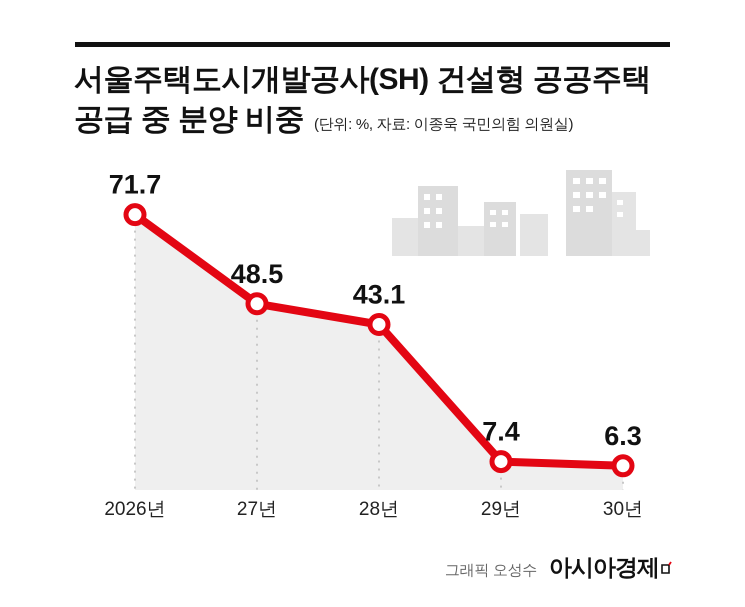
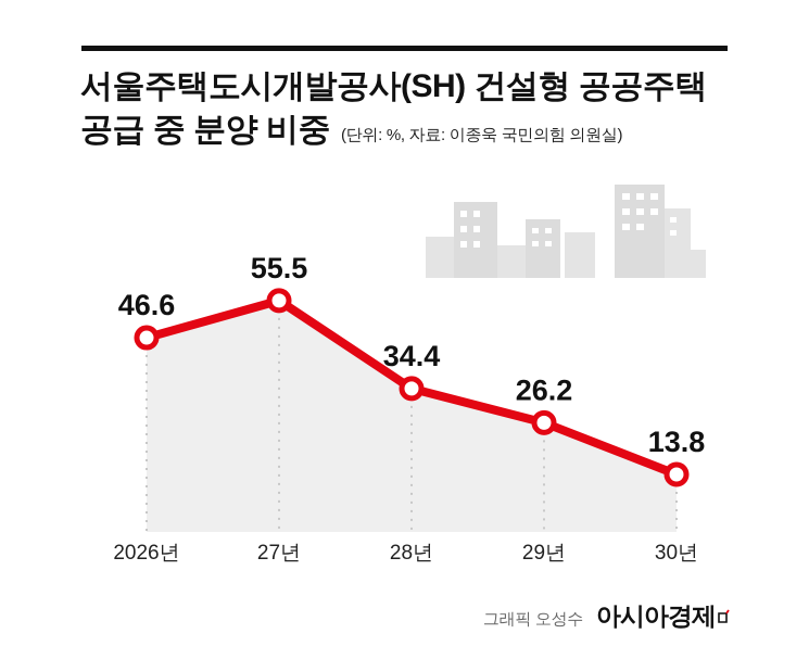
2026년: 71.7 -> 46.6
27년: 48.5 -> 55.5
28년: 43.1 -> 34.4
29년: 7.4 -> 26.2
30년: 6.3 -> 13.8
